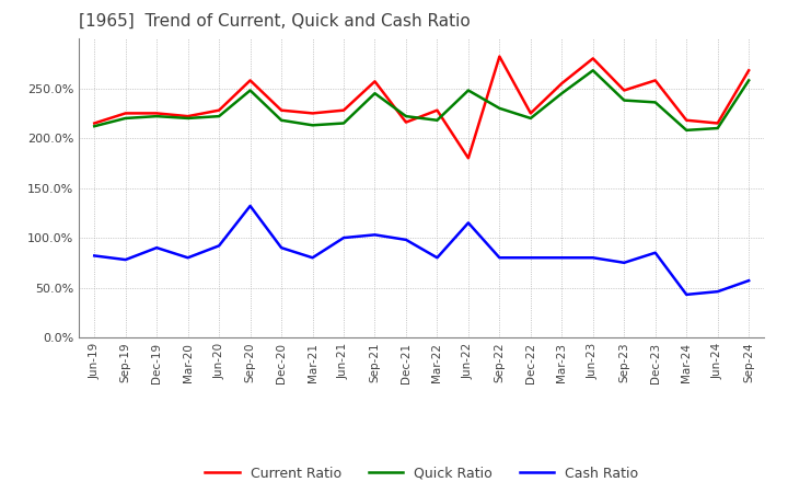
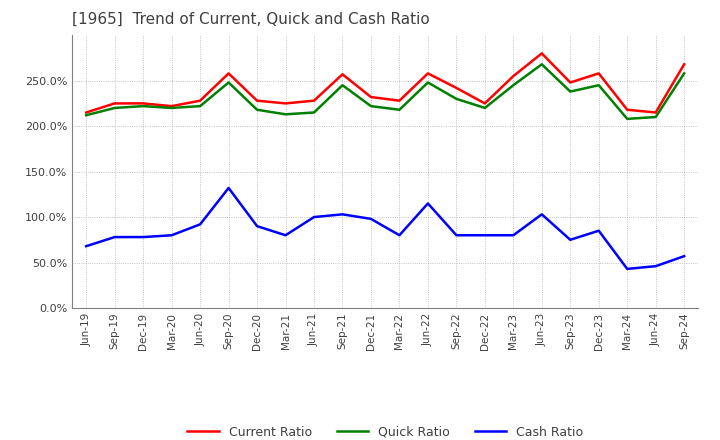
Cash Ratio/Jun-19: 82% -> 68%
Cash Ratio/Dec-19: 90% -> 78%
Current Ratio/Dec-21: 216% -> 232%
Current Ratio/Jun-22: 180% -> 258%
Current Ratio/Sep-22: 282% -> 242%
Cash Ratio/Jun-23: 80% -> 103%
Quick Ratio/Dec-23: 236% -> 245%
